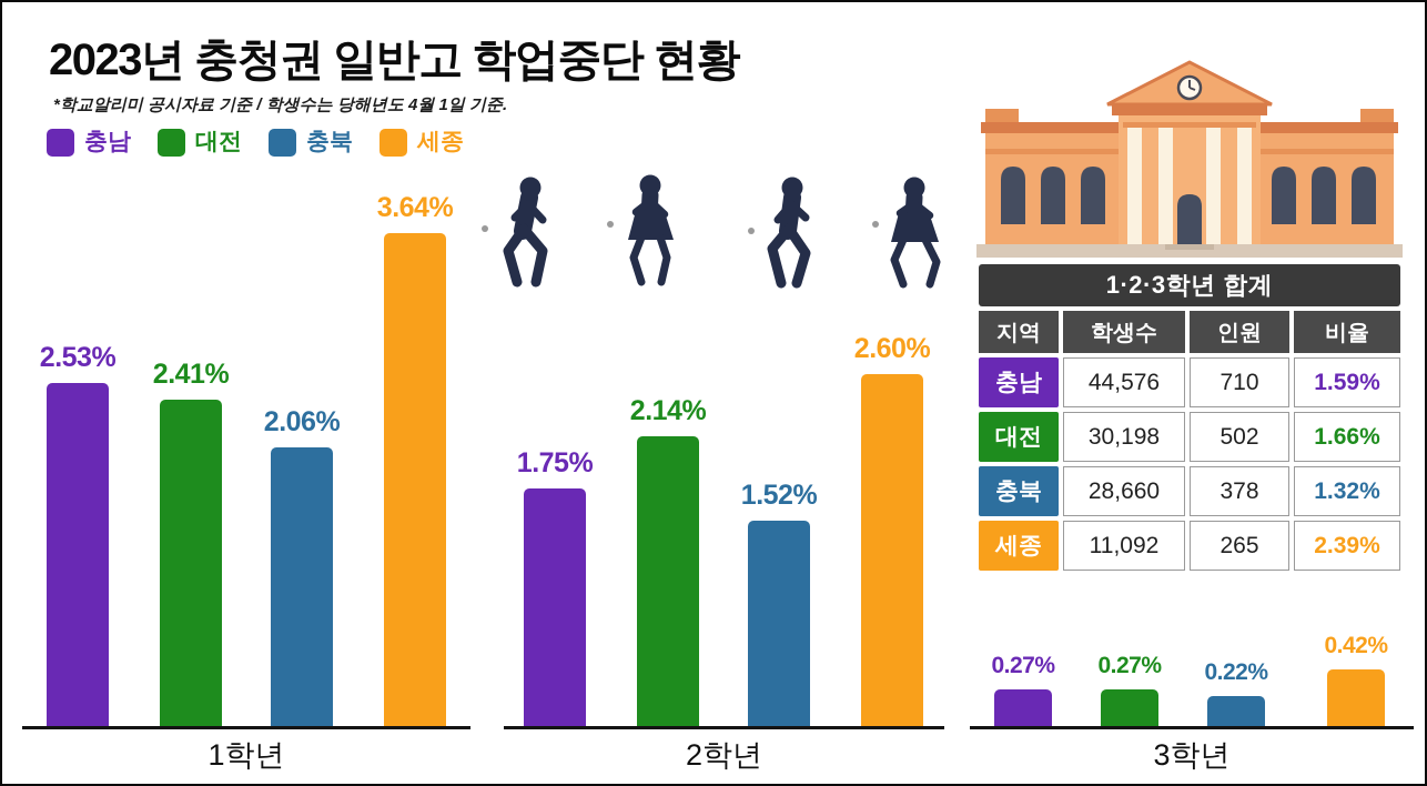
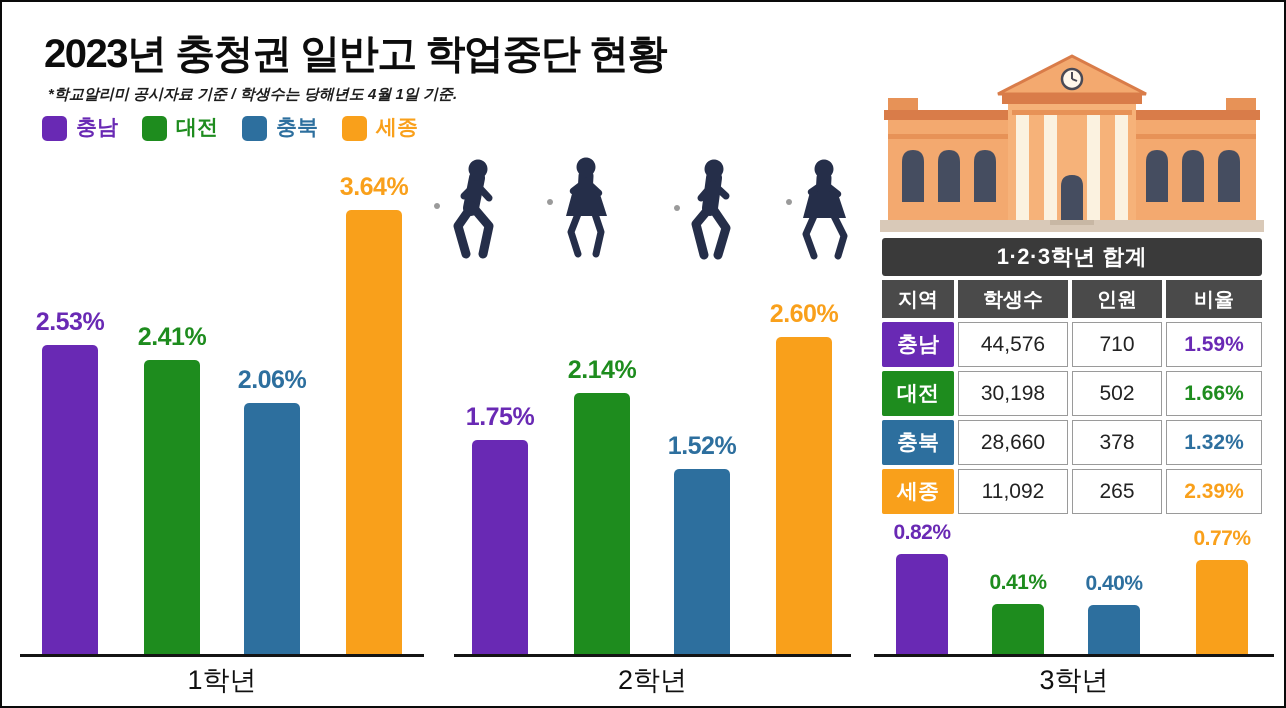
충남/3학년: 0.27% -> 0.82%
대전/3학년: 0.27% -> 0.41%
충북/3학년: 0.22% -> 0.40%
세종/3학년: 0.42% -> 0.77%
